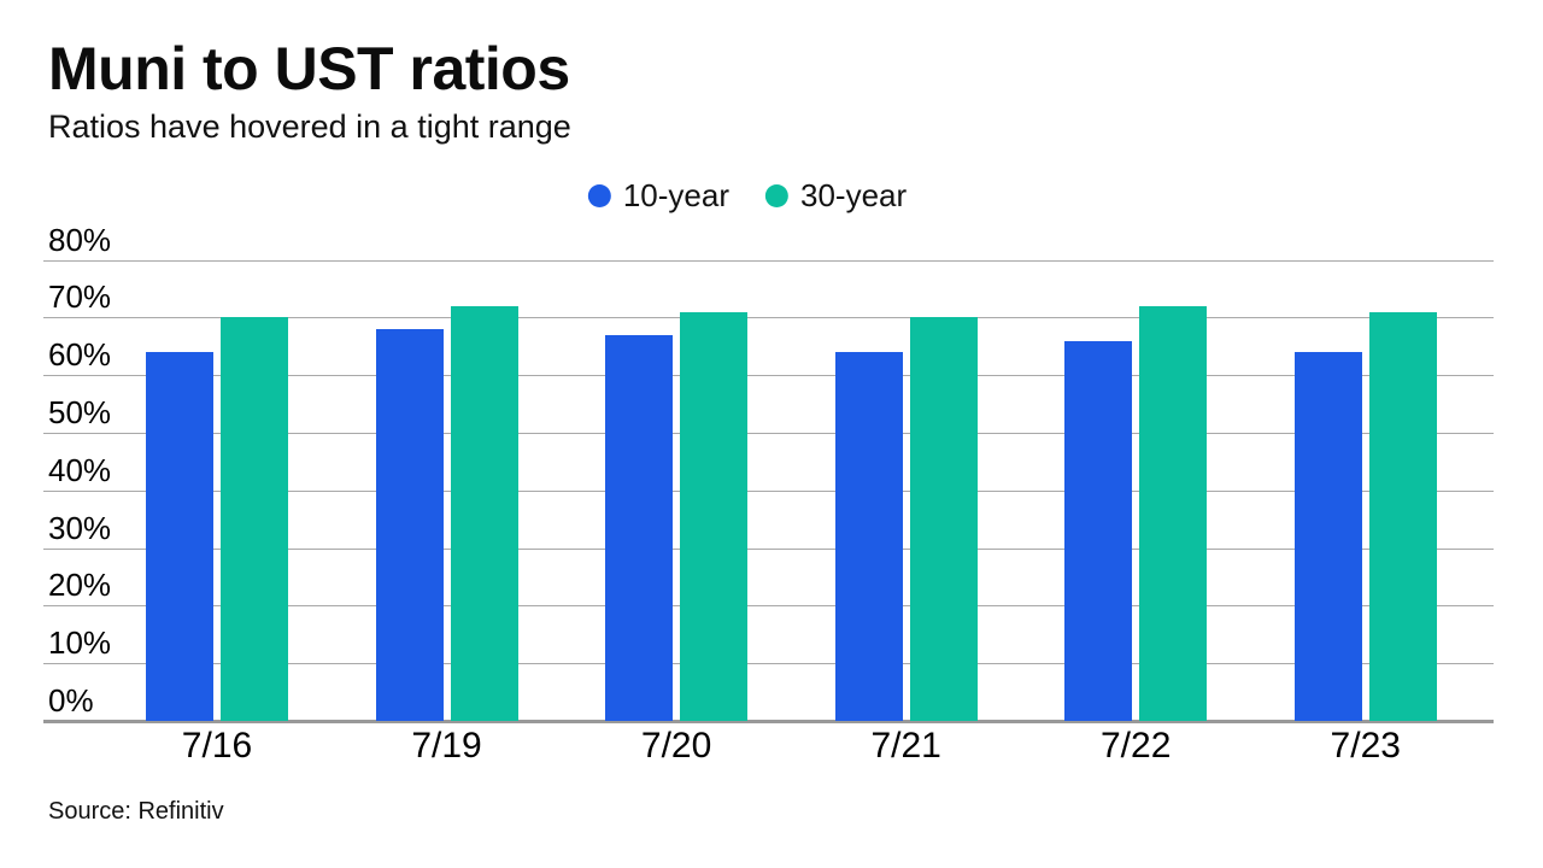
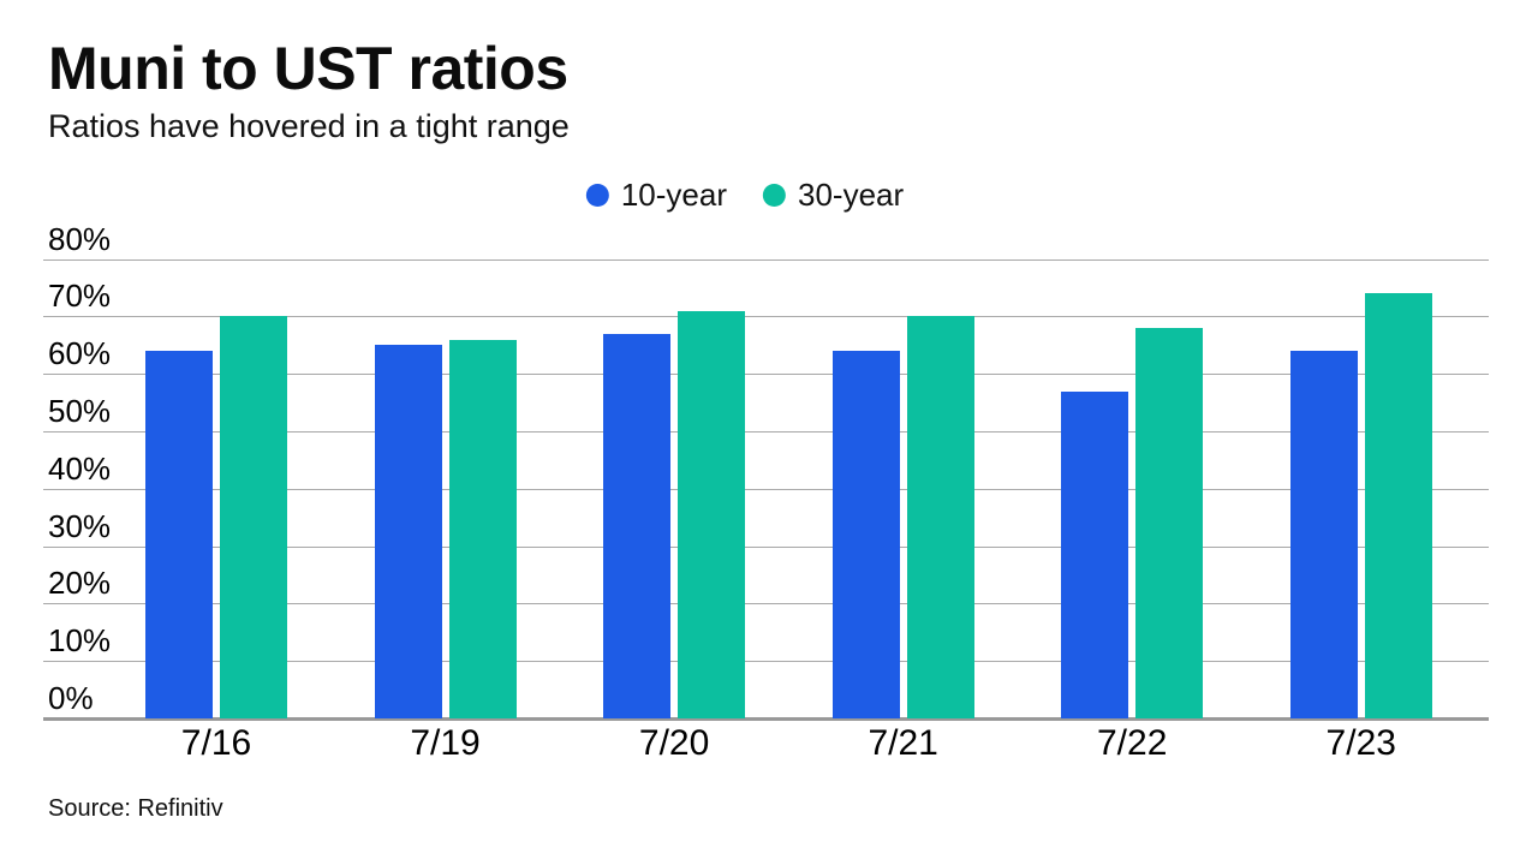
10-year/7/19: 68% -> 65%
30-year/7/19: 72% -> 66%
10-year/7/22: 66% -> 57%
30-year/7/22: 72% -> 68%
30-year/7/23: 71% -> 74%
